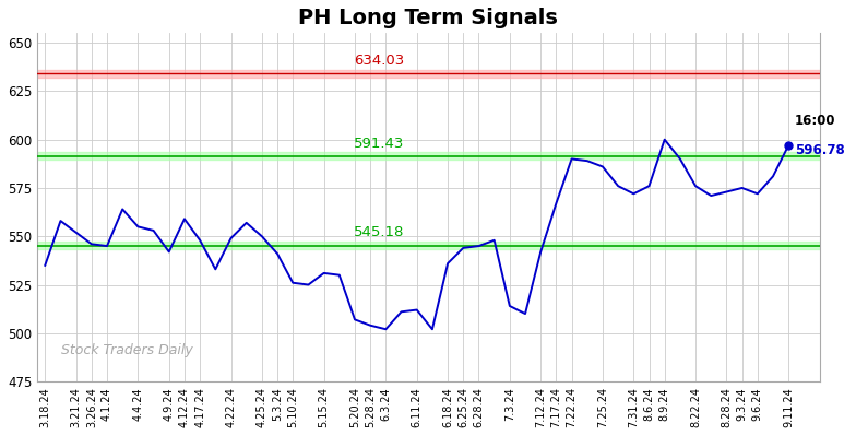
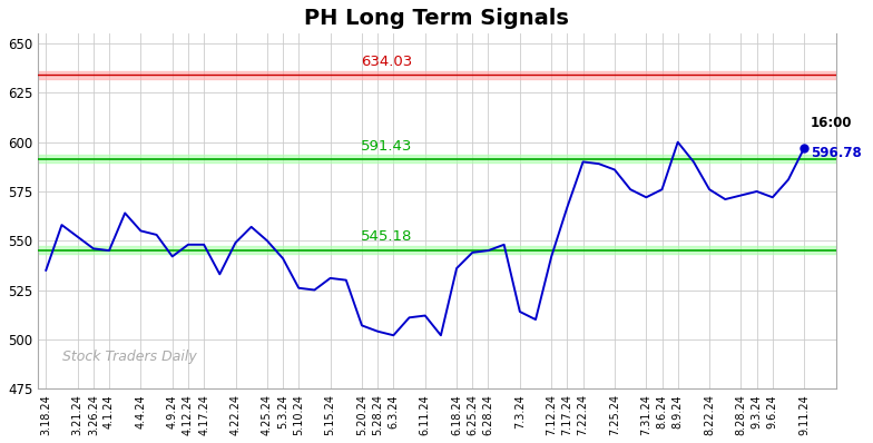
4.12.24: 559 -> 548
